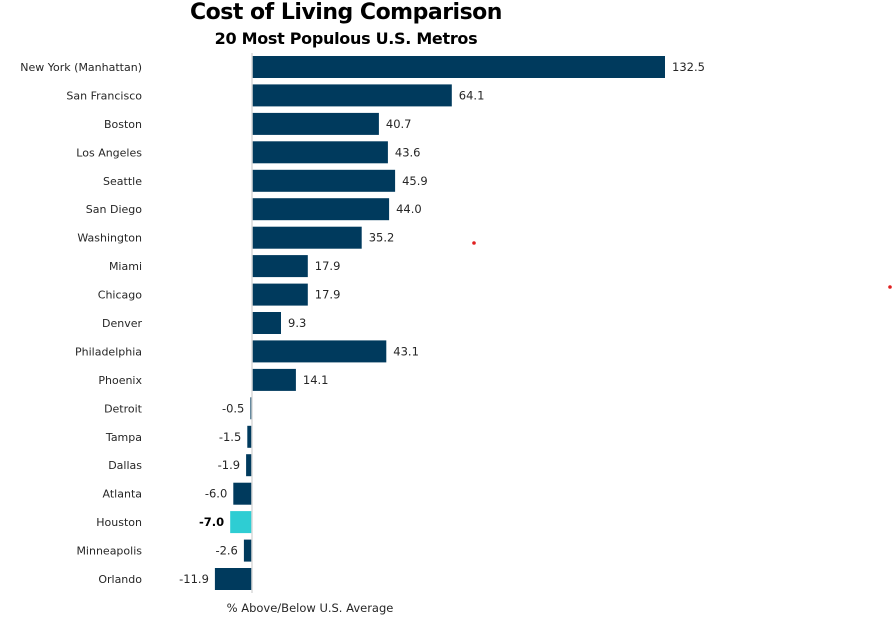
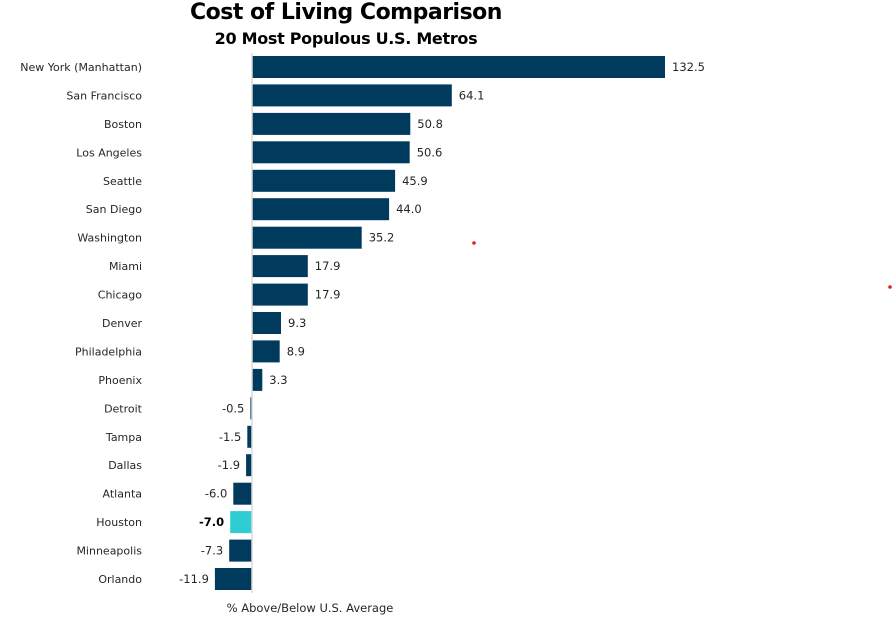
Boston: 40.7 -> 50.8
Los Angeles: 43.6 -> 50.6
Philadelphia: 43.1 -> 8.9
Phoenix: 14.1 -> 3.3
Minneapolis: -2.6 -> -7.3
